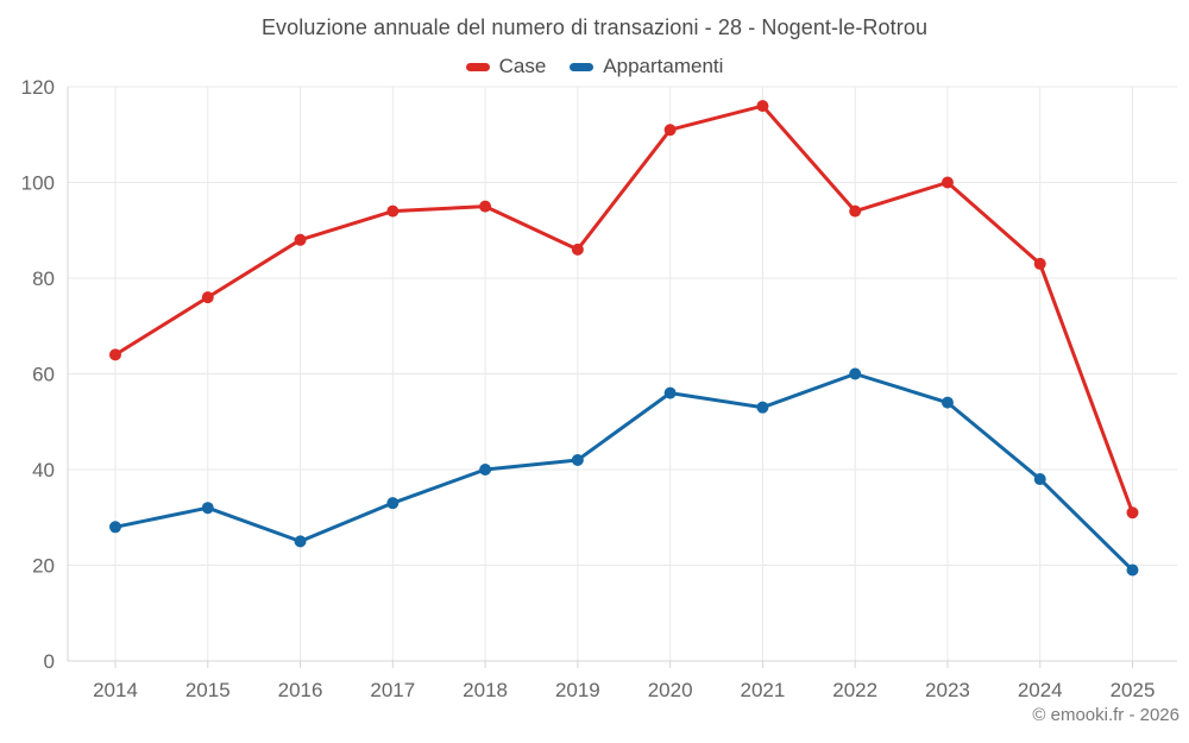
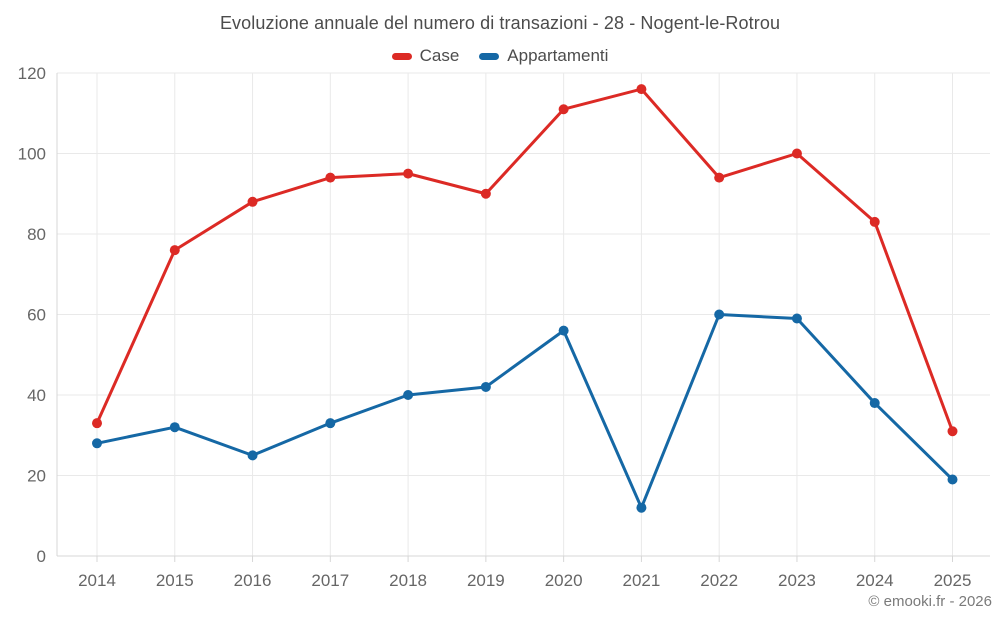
Case/2014: 64 -> 33
Case/2019: 86 -> 90
Appartamenti/2021: 53 -> 12
Appartamenti/2023: 54 -> 59
